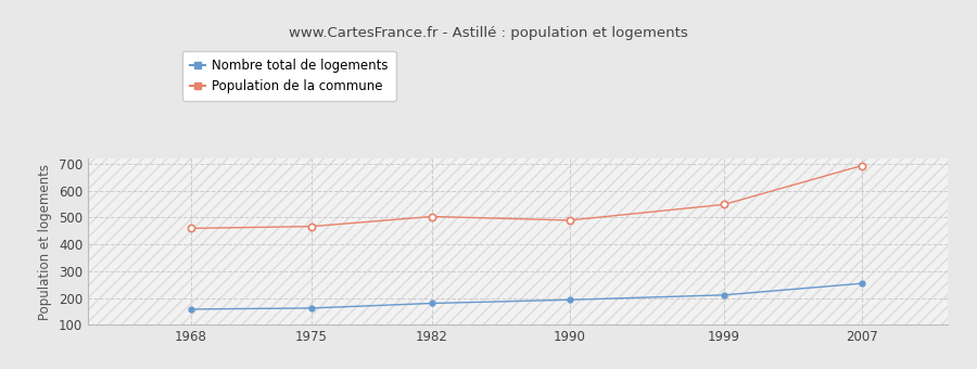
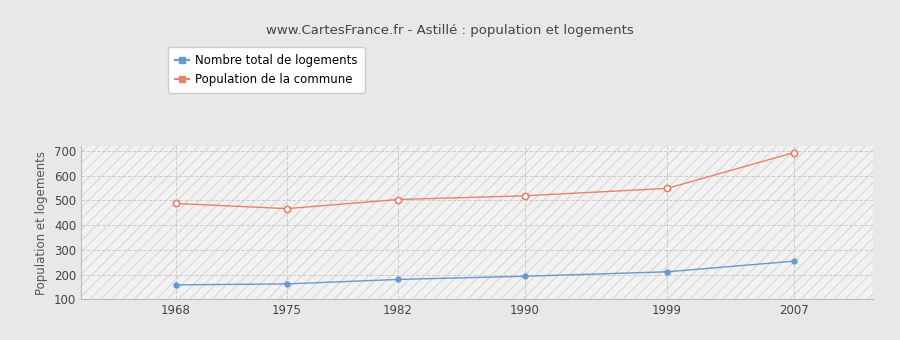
Population de la commune/1968: 460 -> 488
Population de la commune/1990: 490 -> 519
